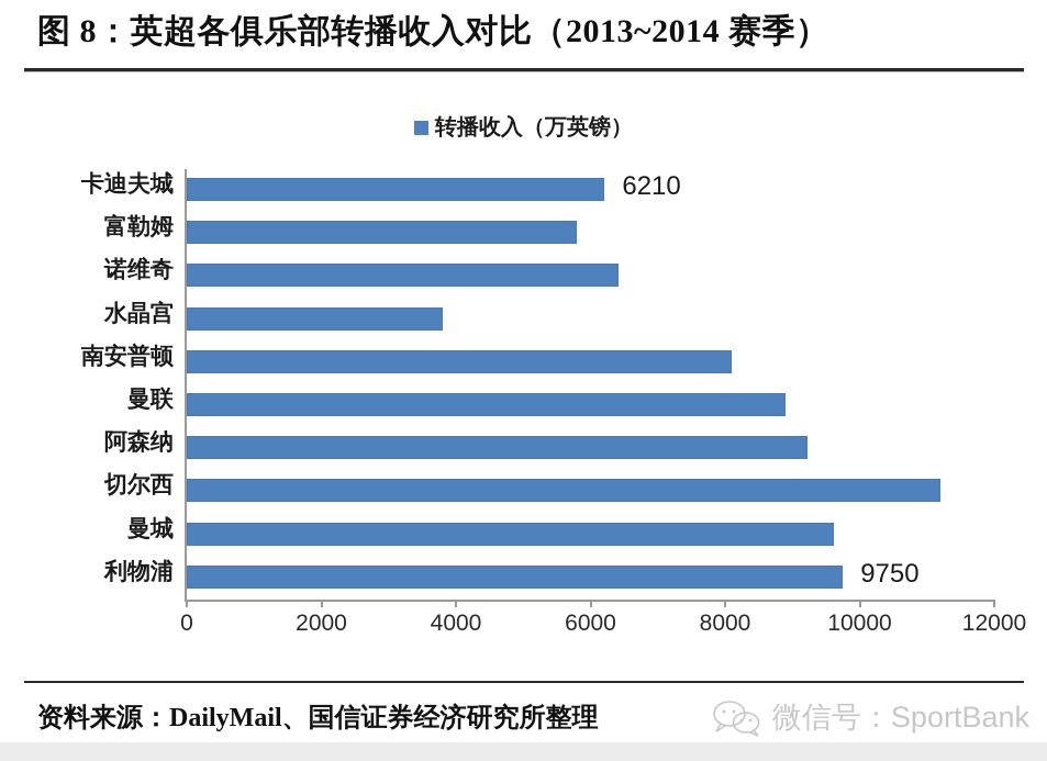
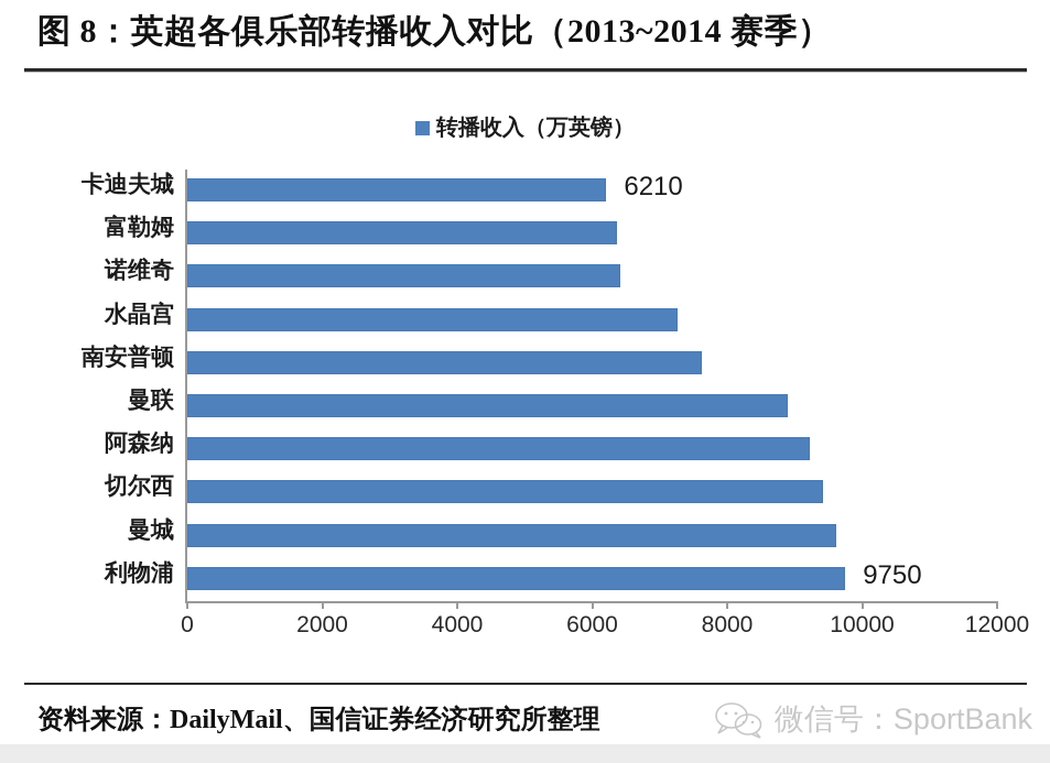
富勒姆: 5800 -> 6400
水晶宫: 3800 -> 7300
南安普顿: 8100 -> 7600
切尔西: 11200 -> 9400
